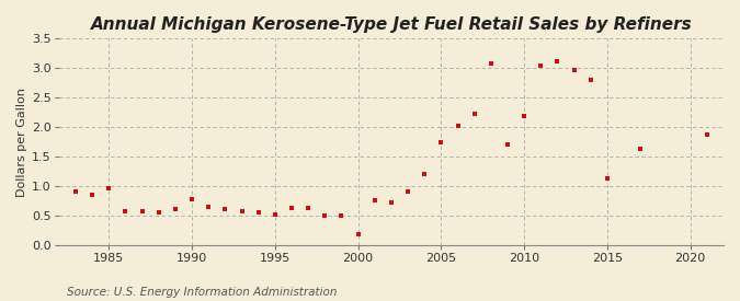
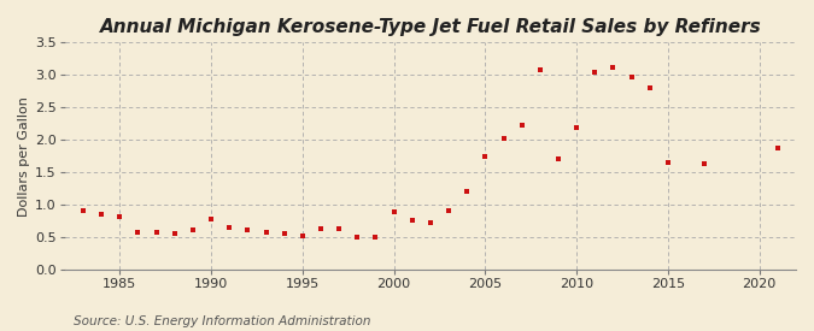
1985: 0.96 -> 0.82
2000: 0.18 -> 0.88
2015: 1.12 -> 1.65
